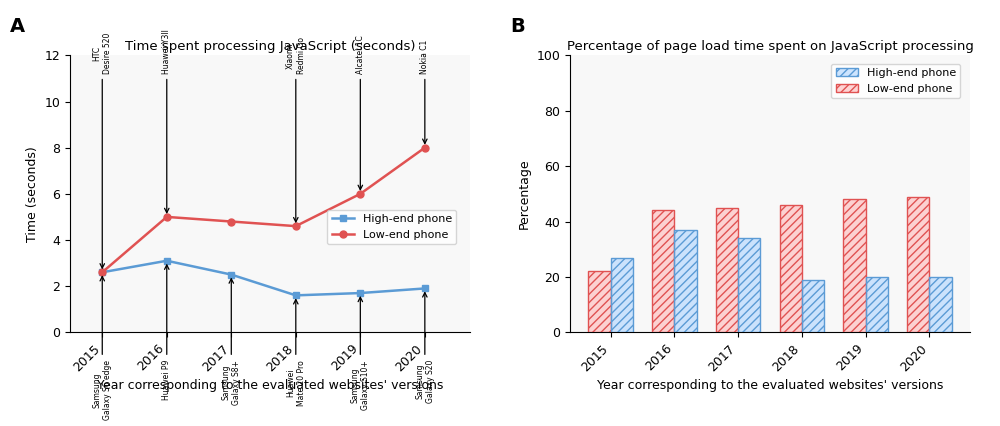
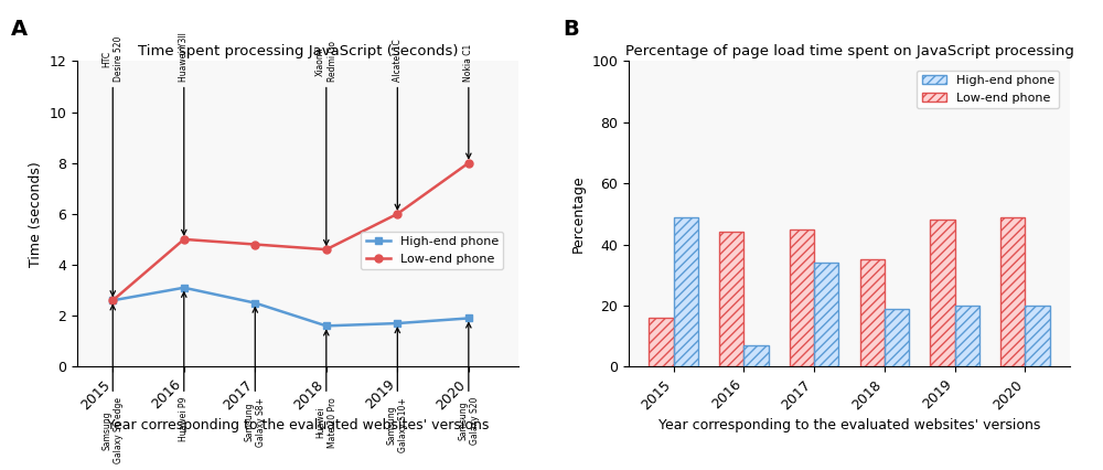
Percentage of page load time spent on JavaScript processing/Low-end phone/2015: 22 -> 16
Percentage of page load time spent on JavaScript processing/High-end phone/2015: 27 -> 49
Percentage of page load time spent on JavaScript processing/High-end phone/2016: 37 -> 7
Percentage of page load time spent on JavaScript processing/Low-end phone/2018: 46 -> 35
